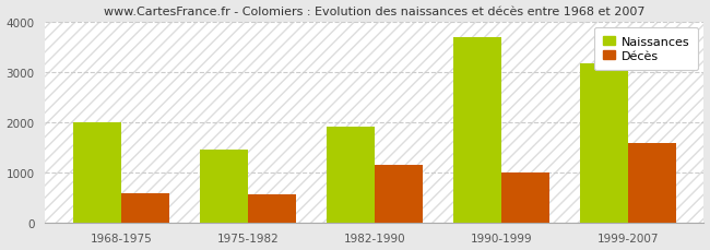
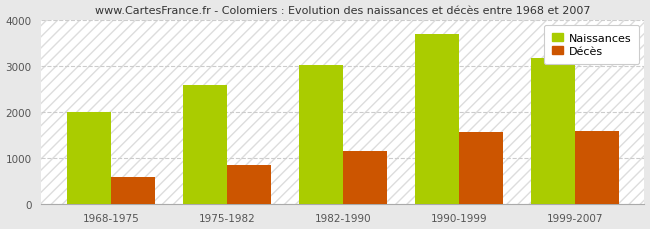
Naissances/1975-1982: 1450 -> 2580
Décès/1975-1982: 550 -> 850
Naissances/1982-1990: 1900 -> 3020
Décès/1990-1999: 1000 -> 1550
